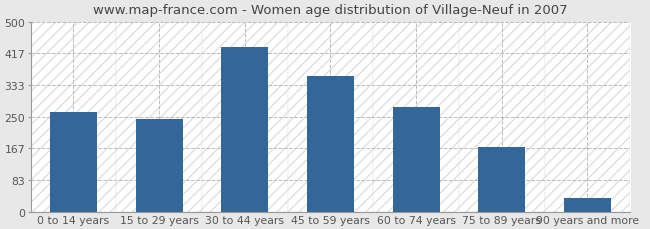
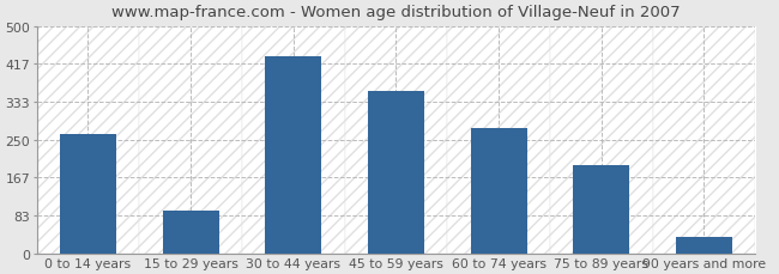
15 to 29 years: 243 -> 95
75 to 89 years: 172 -> 195
